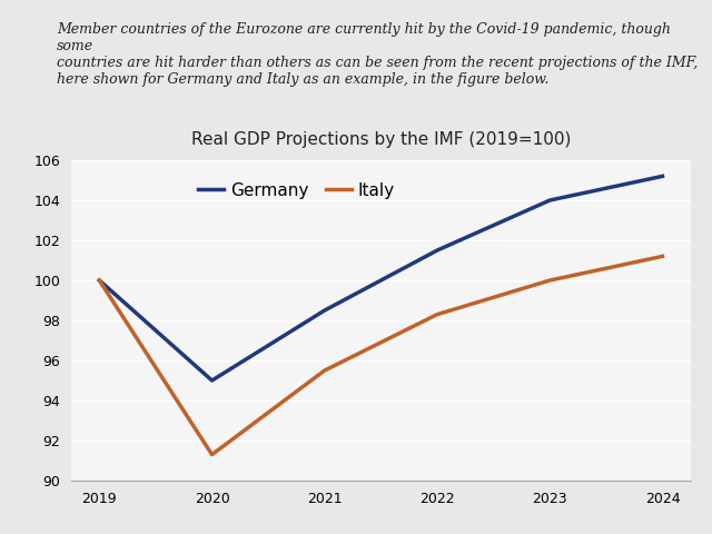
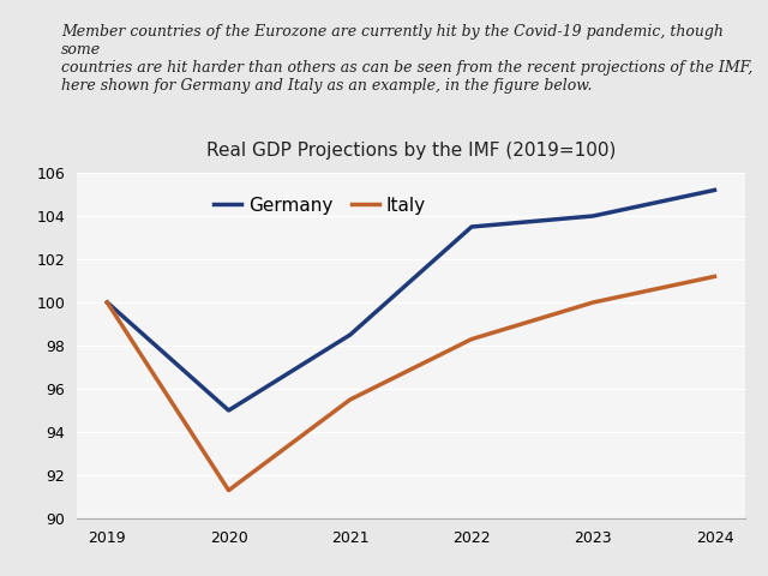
Germany/2022: 101.5 -> 103.5
